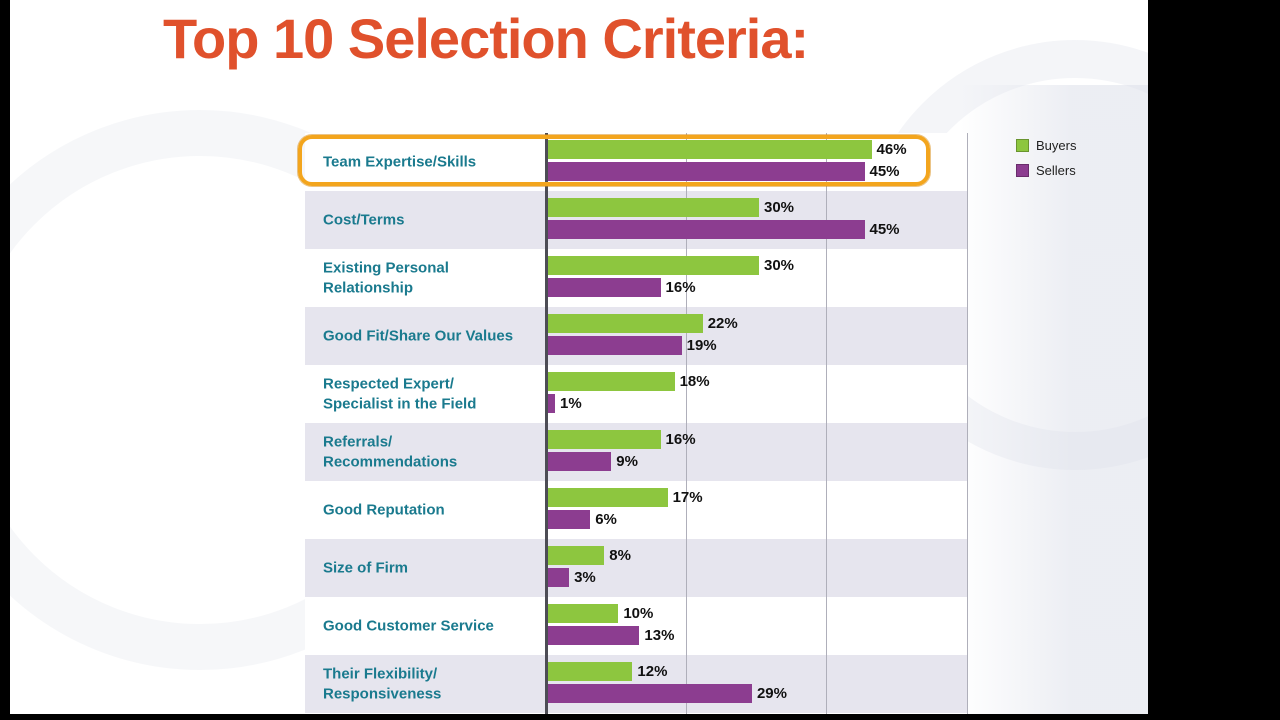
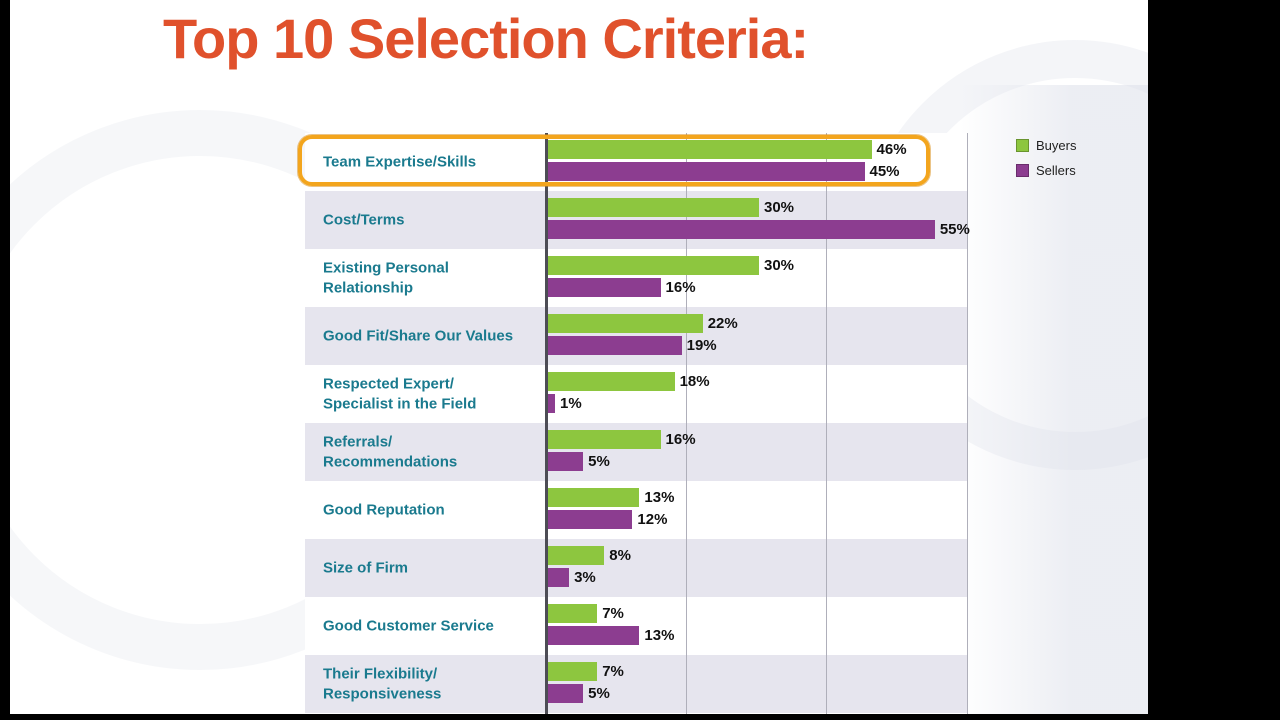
Sellers/Cost/Terms: 45% -> 55%
Sellers/Referrals/ Recommendations: 9% -> 5%
Buyers/Good Reputation: 17% -> 13%
Sellers/Good Reputation: 6% -> 12%
Buyers/Good Customer Service: 10% -> 7%
Buyers/Their Flexibility/ Responsiveness: 12% -> 7%
Sellers/Their Flexibility/ Responsiveness: 29% -> 5%
